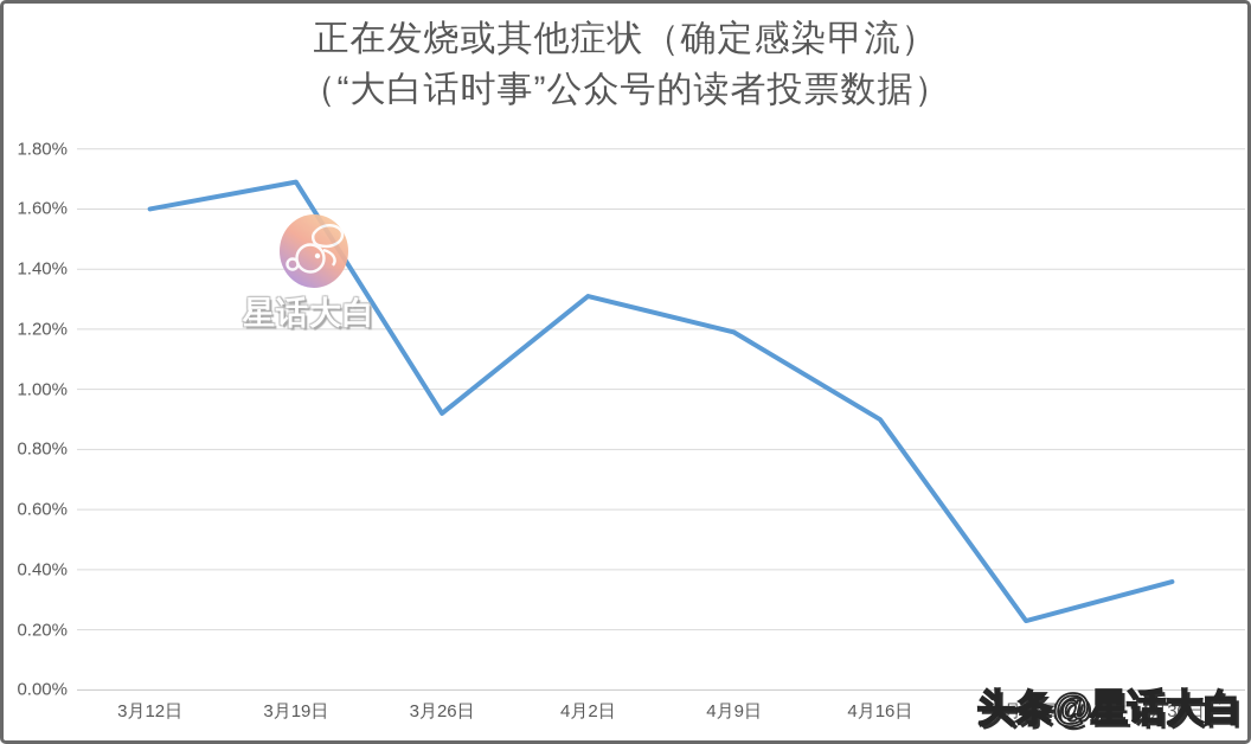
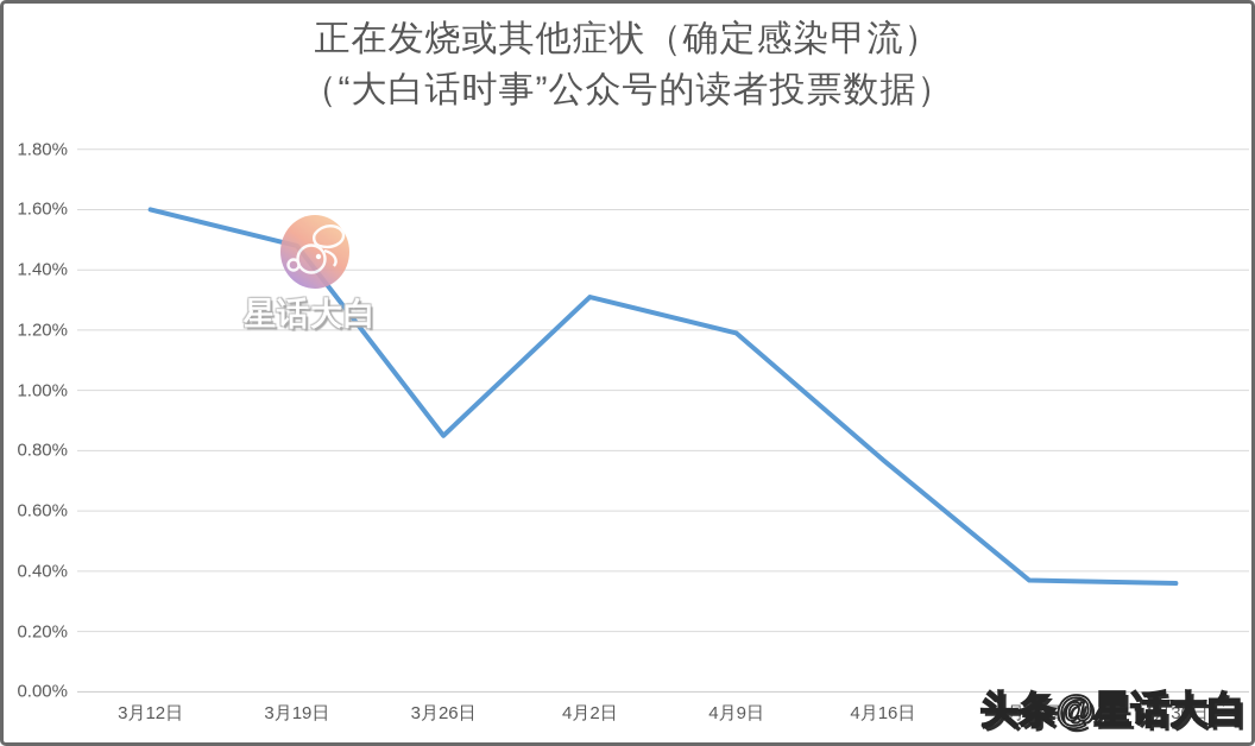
3月19日: 1.69% -> 1.48%
3月26日: 0.92% -> 0.85%
4月16日: 0.90% -> 0.77%
4月23日: 0.23% -> 0.37%
